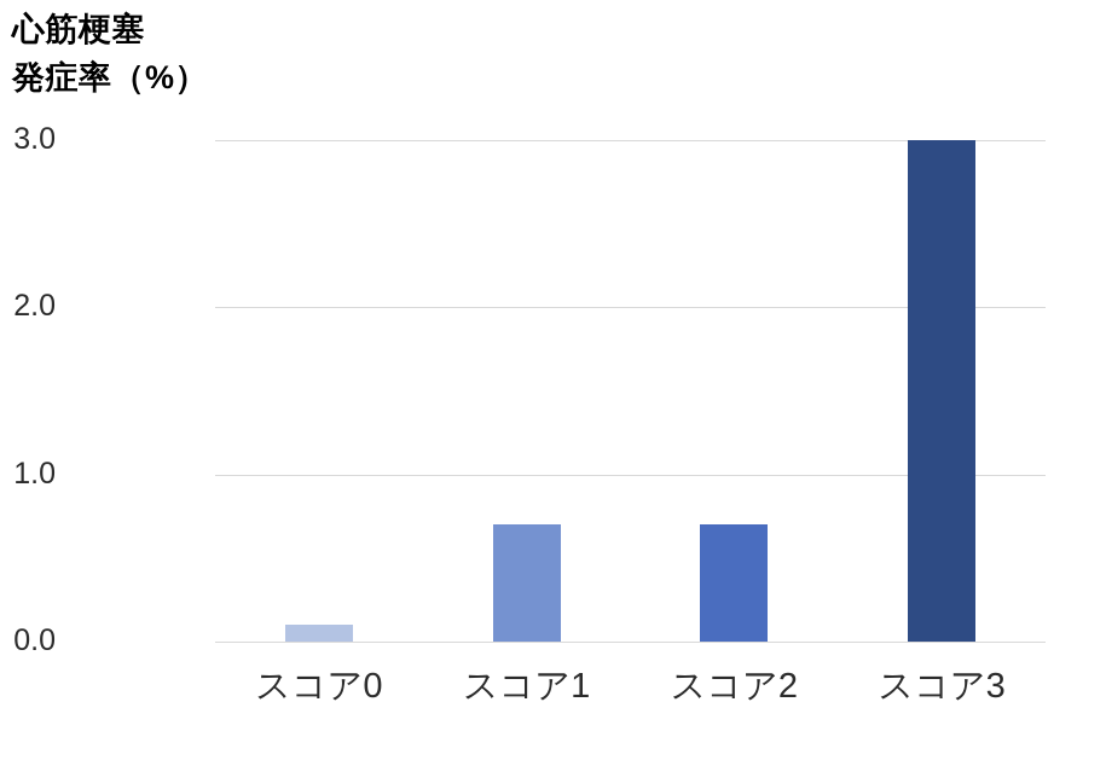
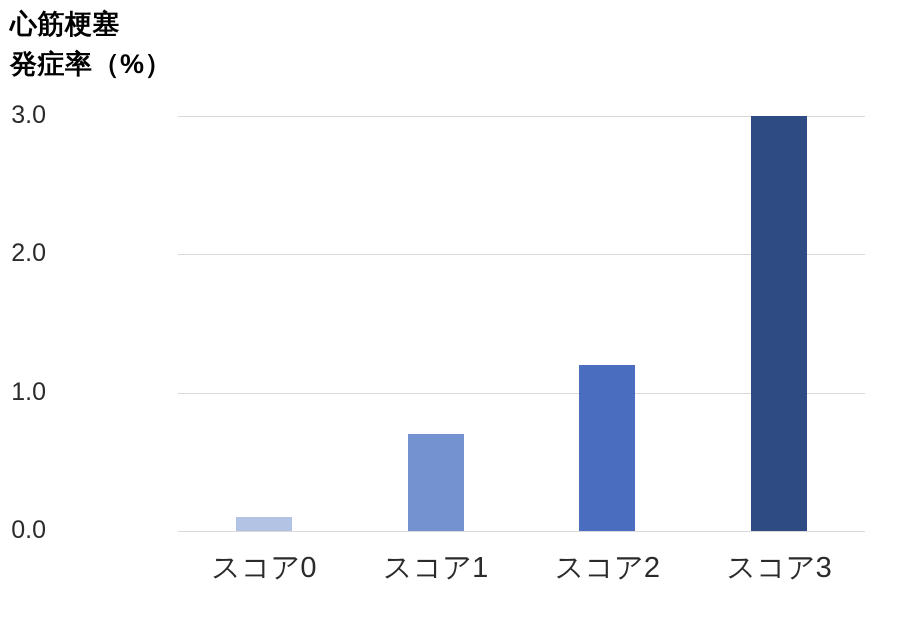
スコア2: 0.7 -> 1.2
